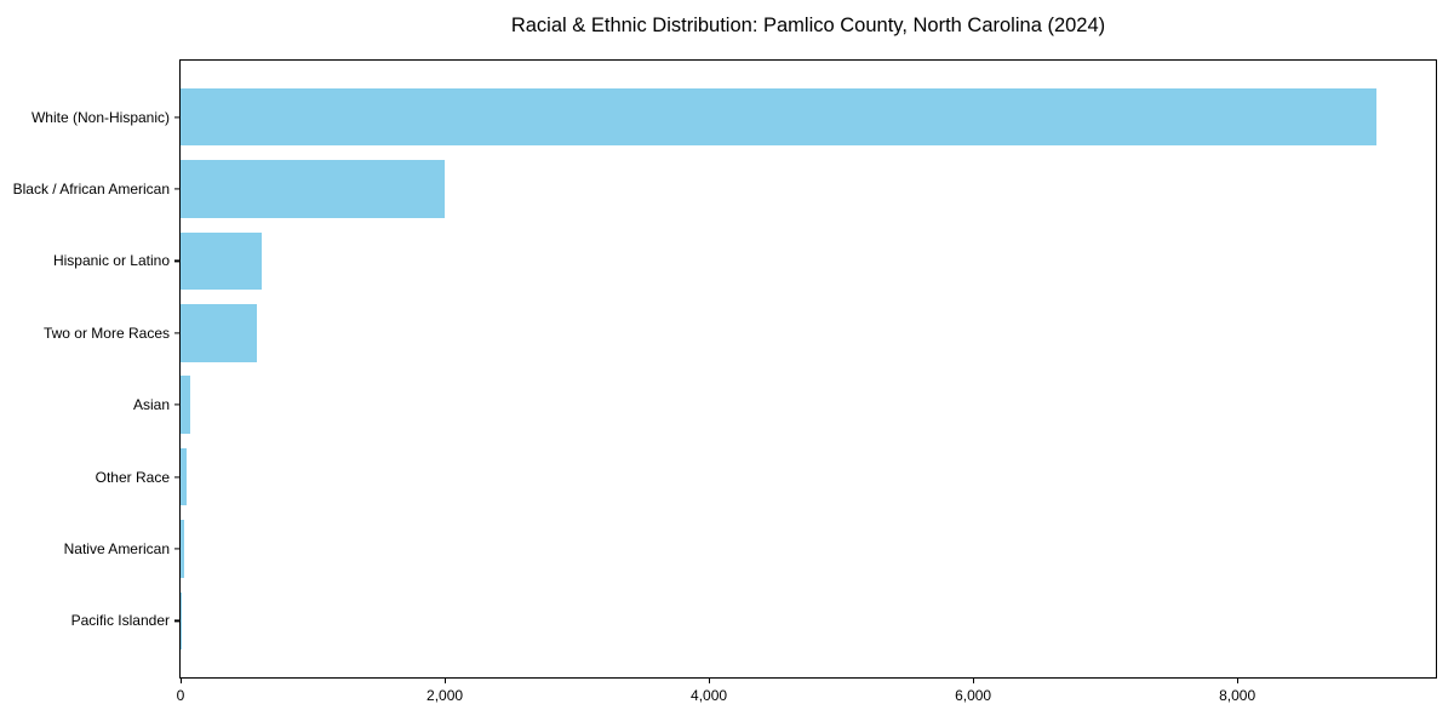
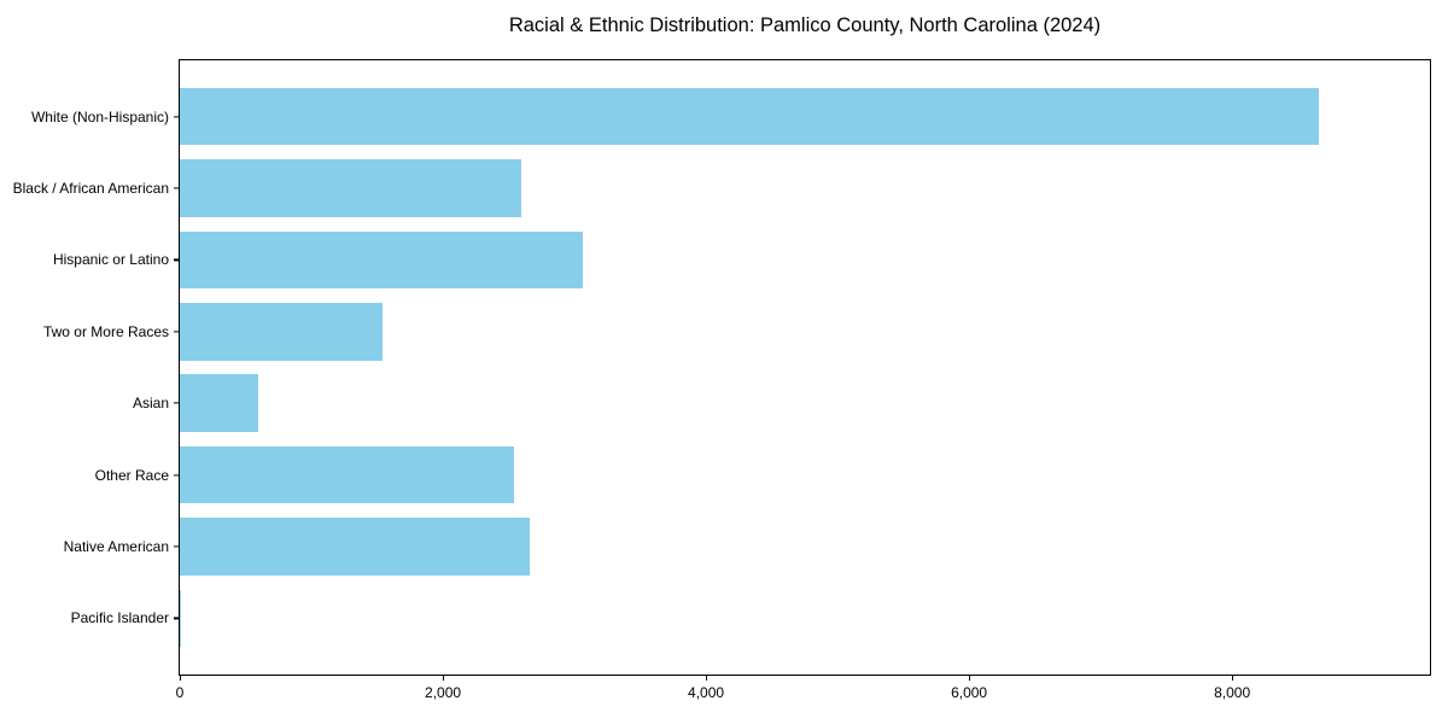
White (Non-Hispanic): 9050 -> 8660
Black / African American: 2000 -> 2600
Hispanic or Latino: 610 -> 3060
Two or More Races: 580 -> 1540
Asian: 70 -> 600
Other Race: 40 -> 2540
Native American: 30 -> 2660
